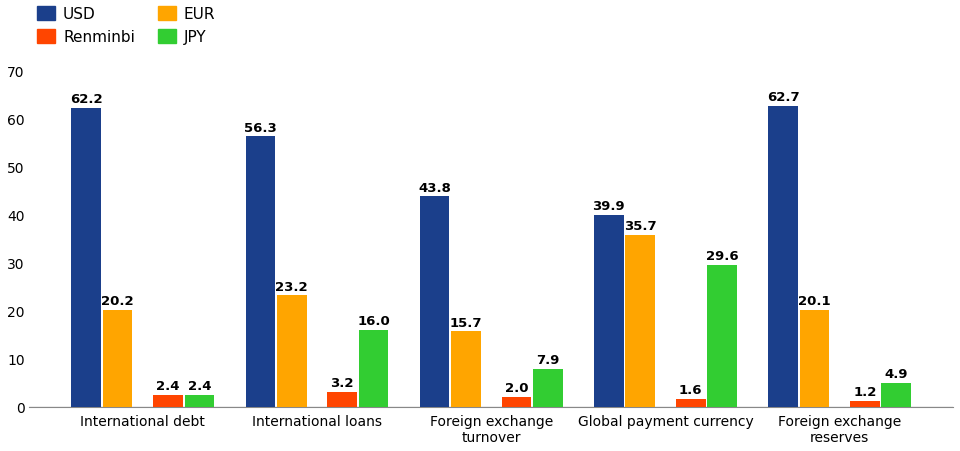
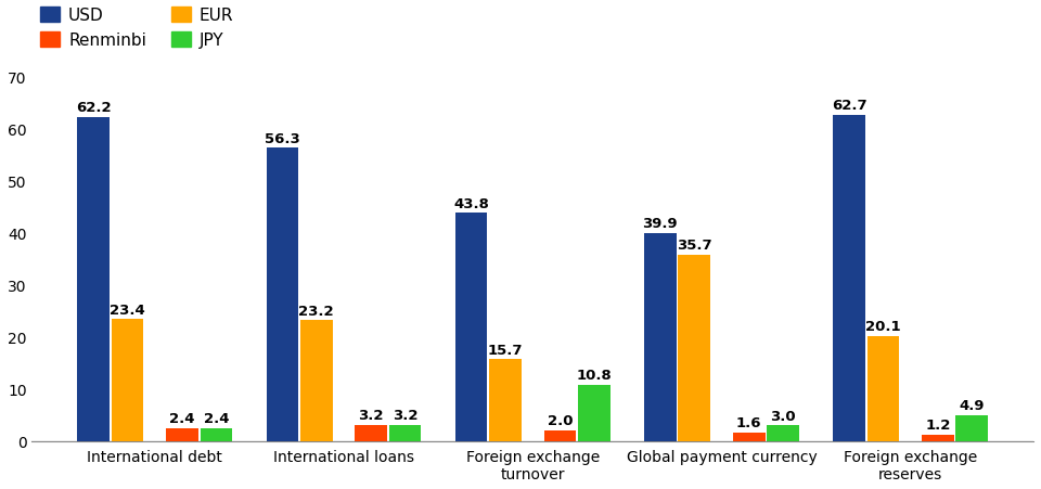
EUR/International debt: 20.2 -> 23.4
JPY/International loans: 16.0 -> 3.2
JPY/Foreign exchange turnover: 7.9 -> 10.8
JPY/Global payment currency: 29.6 -> 3.0
